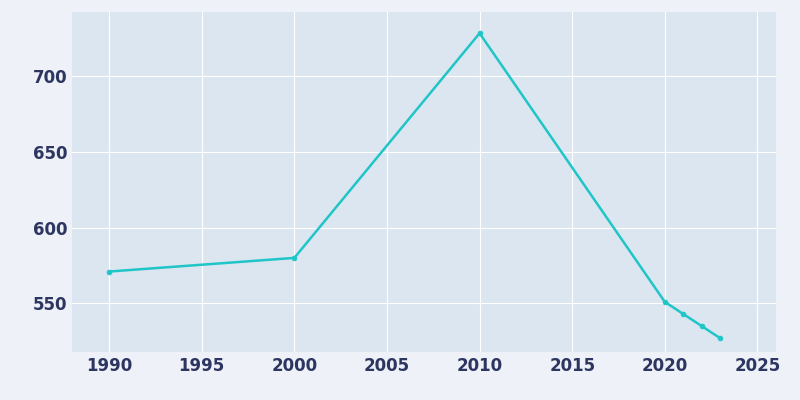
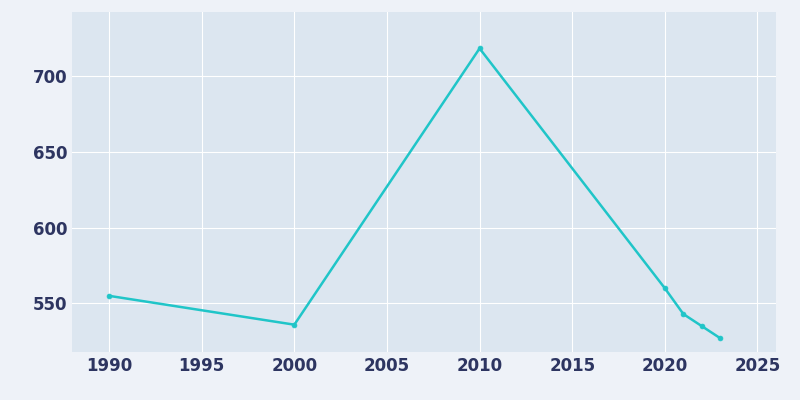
1990: 571 -> 555
2000: 580 -> 536
2010: 728 -> 718
2020: 551 -> 560
